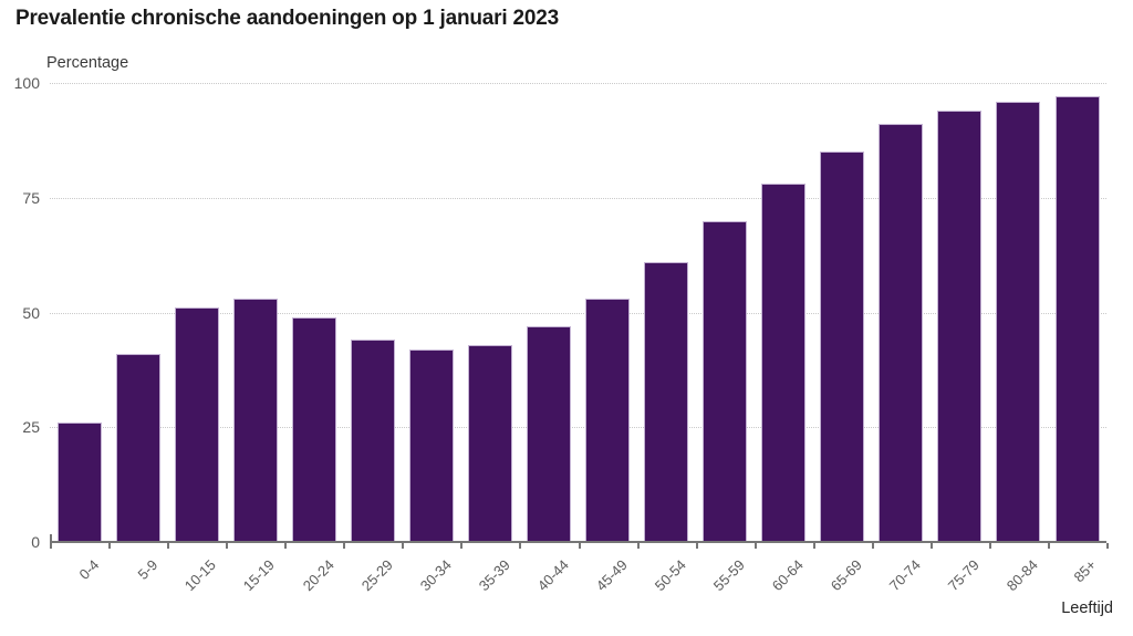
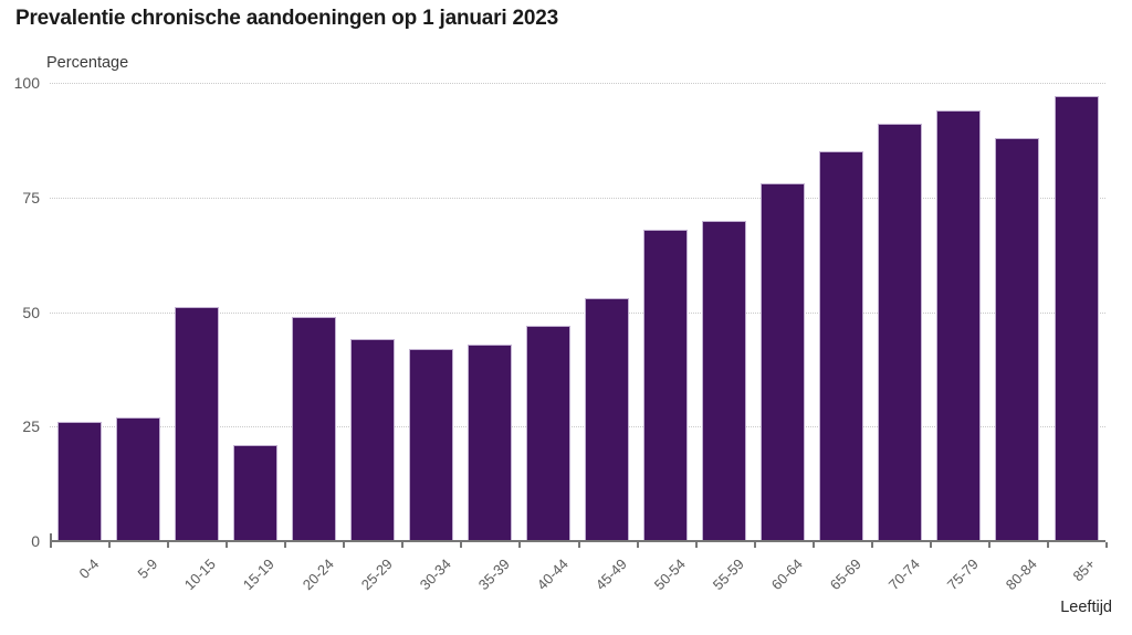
5-9: 41 -> 27
15-19: 53 -> 21
50-54: 61 -> 68
80-84: 96 -> 88
